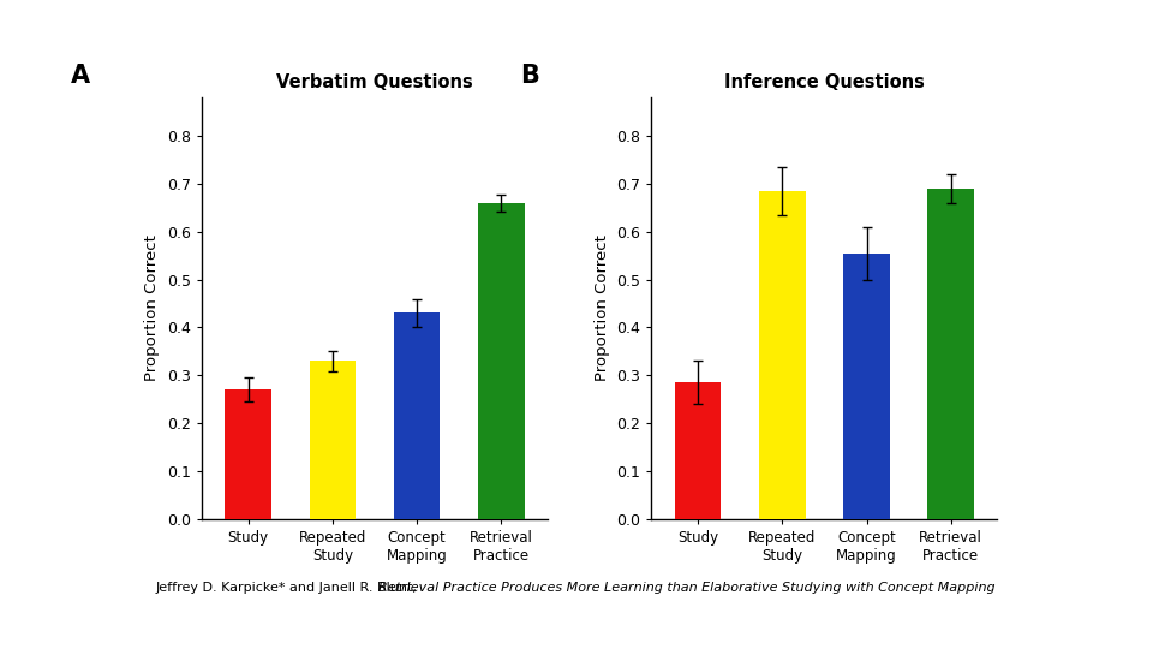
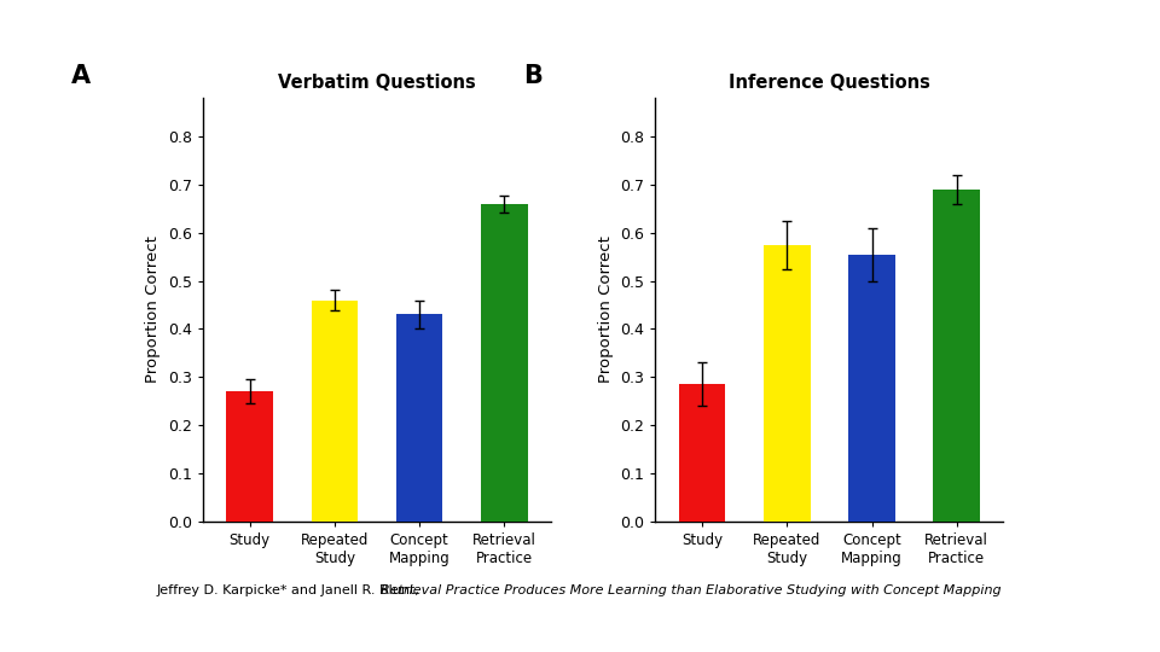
Verbatim Questions/Repeated Study: 0.33 -> 0.46
Inference Questions/Repeated Study: 0.685 -> 0.575
